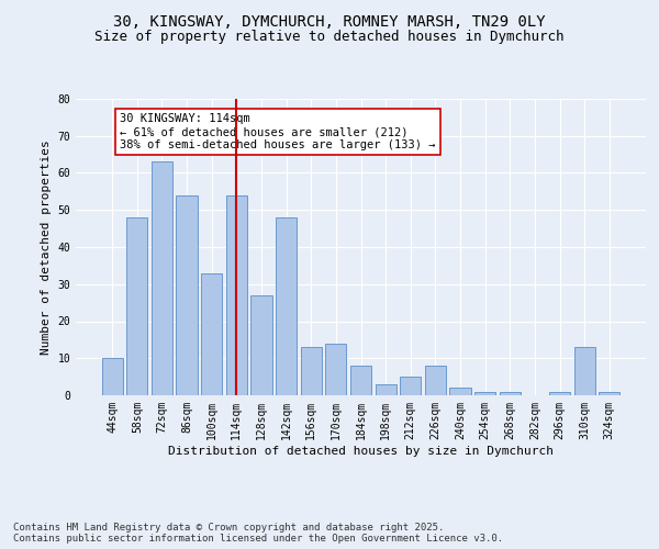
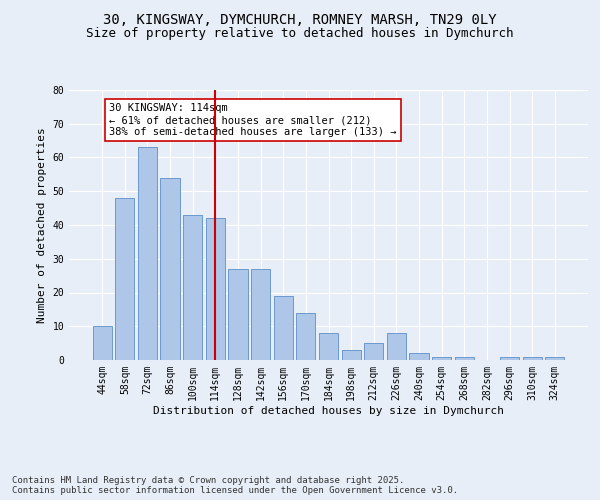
100sqm: 33 -> 43
114sqm: 54 -> 42
142sqm: 48 -> 27
156sqm: 13 -> 19
310sqm: 13 -> 1
